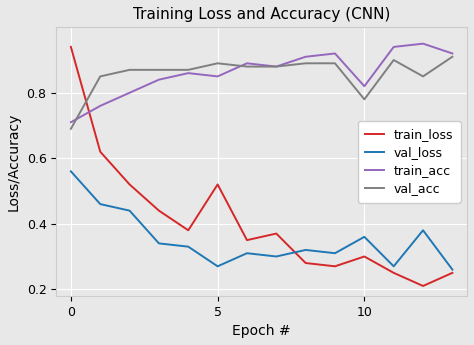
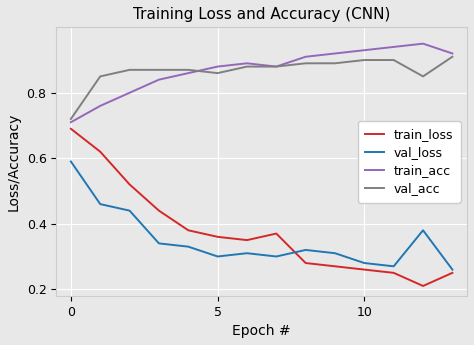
train_loss/0: 0.94 -> 0.69
val_loss/0: 0.56 -> 0.59
val_acc/0: 0.69 -> 0.72
train_loss/5: 0.52 -> 0.36
val_loss/5: 0.27 -> 0.30
train_acc/5: 0.85 -> 0.88
val_acc/5: 0.89 -> 0.86
train_loss/10: 0.30 -> 0.26
val_loss/10: 0.36 -> 0.28
train_acc/10: 0.82 -> 0.93
val_acc/10: 0.78 -> 0.90
